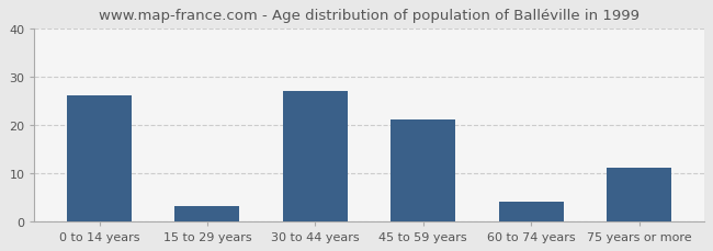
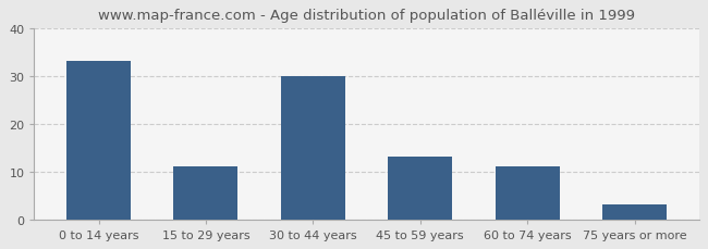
0 to 14 years: 26 -> 33
15 to 29 years: 3 -> 11
30 to 44 years: 27 -> 30
45 to 59 years: 21 -> 13
60 to 74 years: 4 -> 11
75 years or more: 11 -> 3
